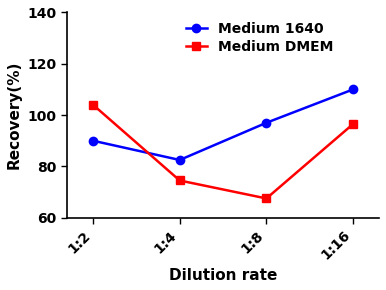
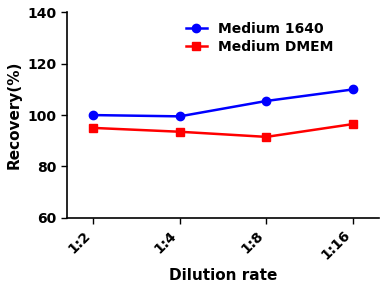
Medium 1640/1:2: 90.0 -> 100.0
Medium DMEM/1:2: 104.0 -> 95.0
Medium 1640/1:4: 82.5 -> 99.5
Medium DMEM/1:4: 74.5 -> 93.5
Medium 1640/1:8: 97.0 -> 105.5
Medium DMEM/1:8: 67.5 -> 91.5
